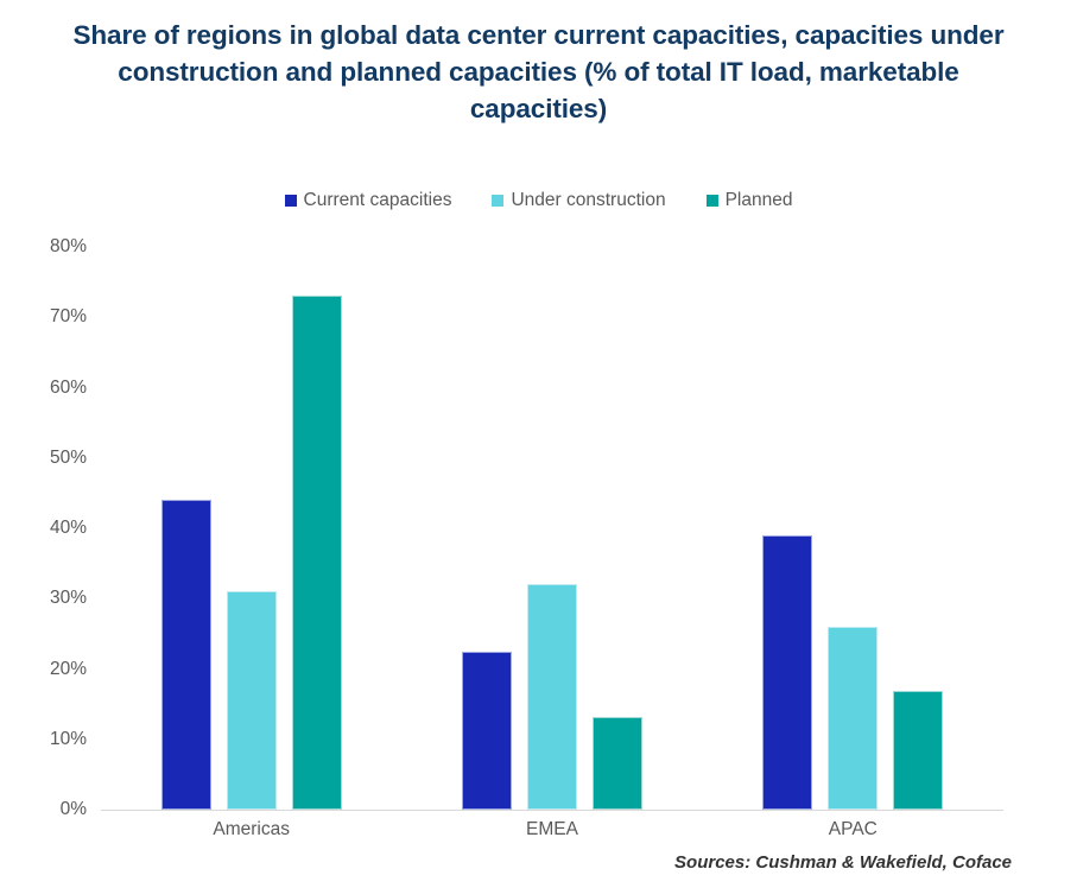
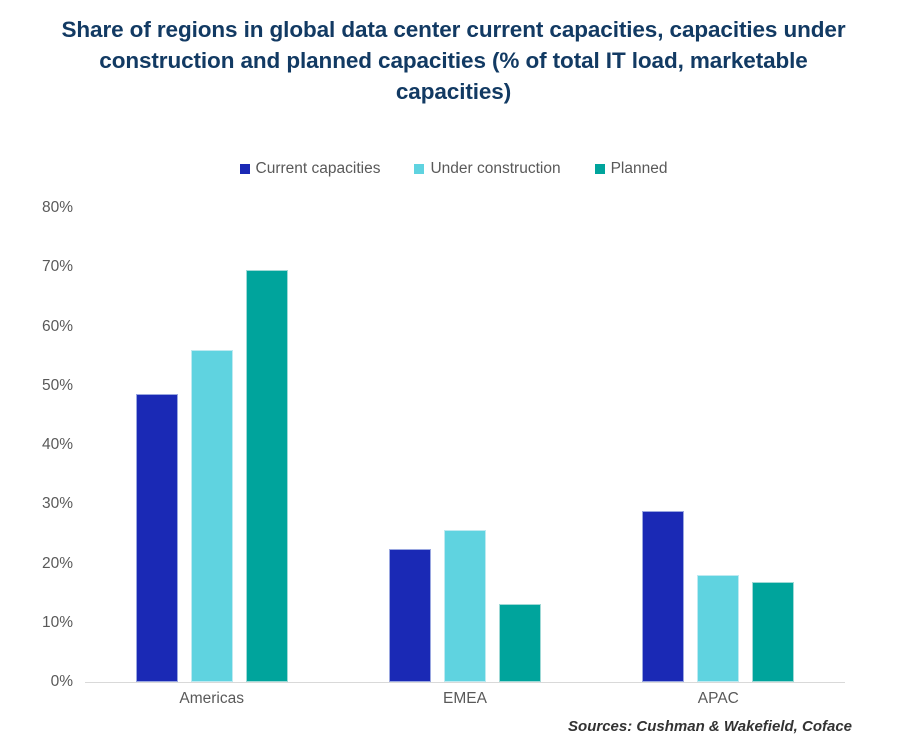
Current capacities/Americas: 44% -> 49%
Under construction/Americas: 31% -> 56%
Planned/Americas: 73% -> 70%
Under construction/EMEA: 32% -> 26%
Current capacities/APAC: 39% -> 29%
Under construction/APAC: 26% -> 18%
